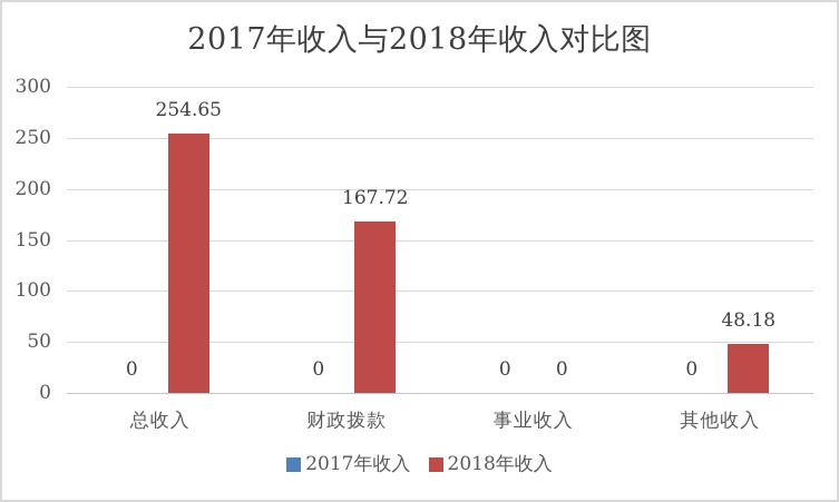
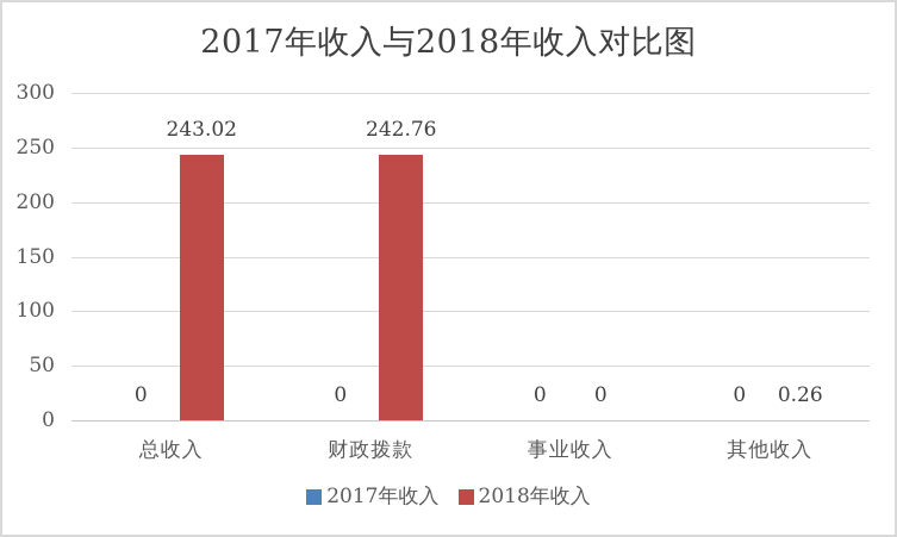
2018年收入/总收入: 254.65 -> 243.02
2018年收入/财政拨款: 167.72 -> 242.76
2018年收入/其他收入: 48.18 -> 0.26
